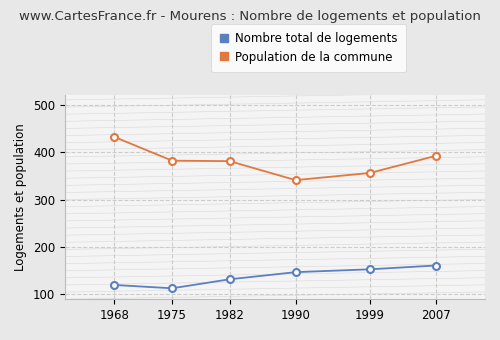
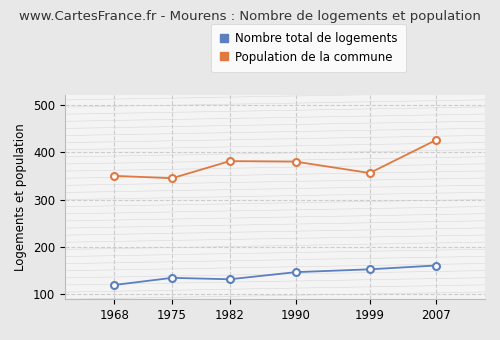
Population de la commune/1968: 432 -> 350
Nombre total de logements/1975: 113 -> 135
Population de la commune/1975: 382 -> 345
Population de la commune/1990: 341 -> 380
Population de la commune/2007: 392 -> 425
